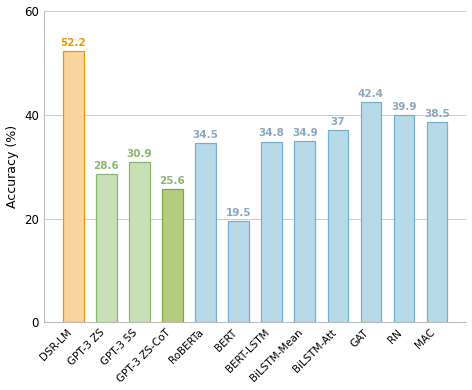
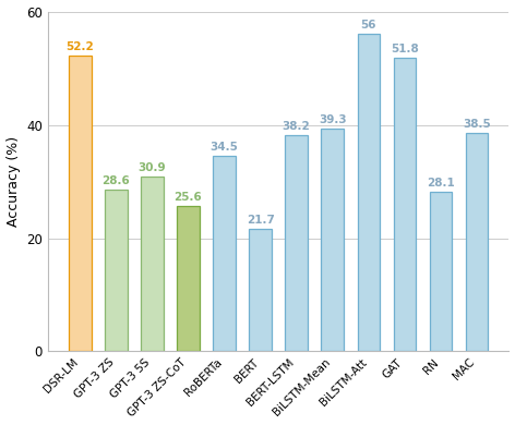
BERT: 19.5 -> 21.7
BERT-LSTM: 34.8 -> 38.2
BiLSTM-Mean: 34.9 -> 39.3
BiLSTM-Att: 37 -> 56
GAT: 42.4 -> 51.8
RN: 39.9 -> 28.1
